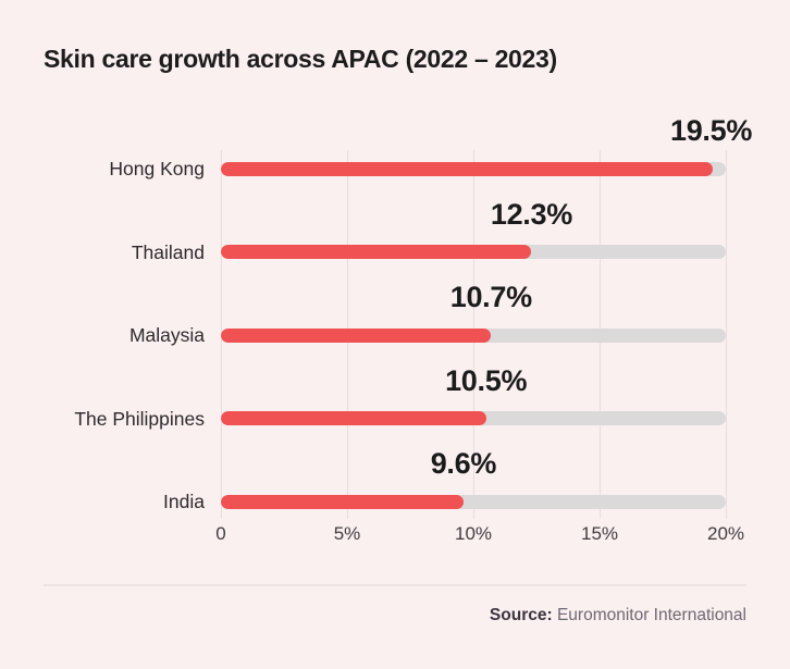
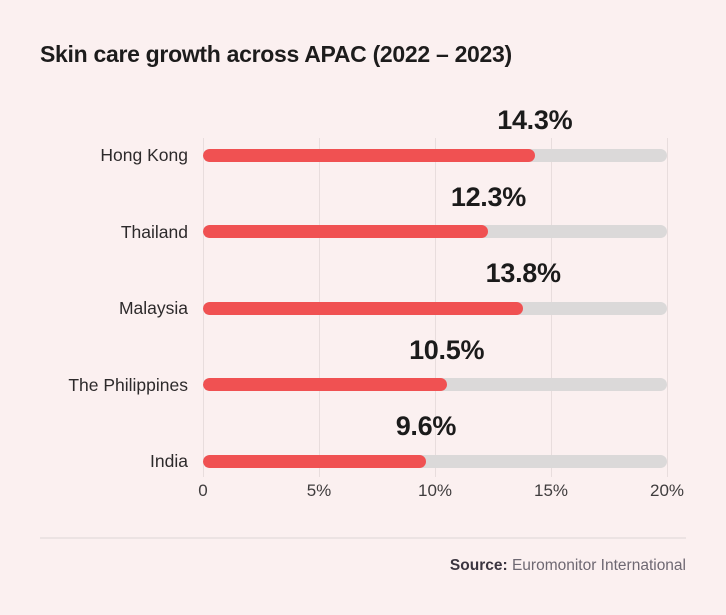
Hong Kong: 19.5% -> 14.3%
Malaysia: 10.7% -> 13.8%
